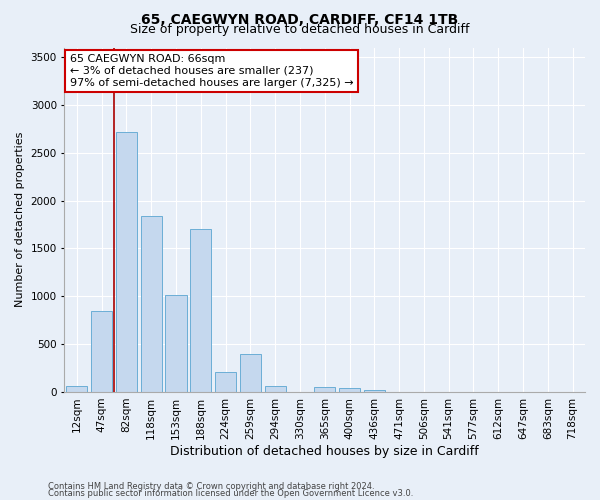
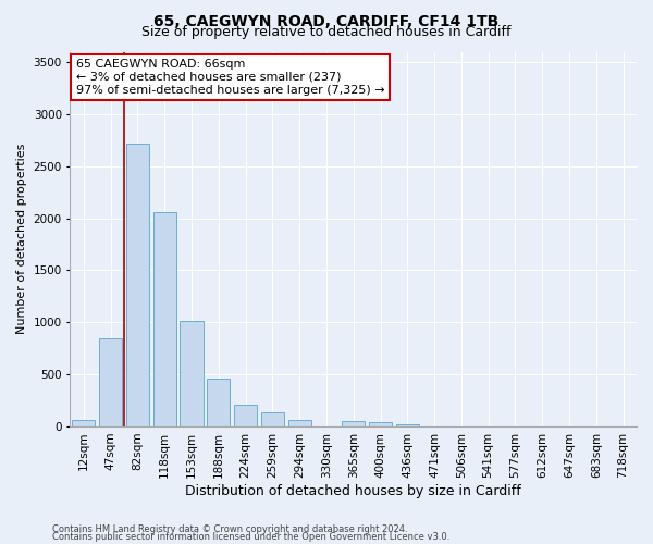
118sqm: 1840 -> 2060
188sqm: 1700 -> 460
259sqm: 400 -> 140
